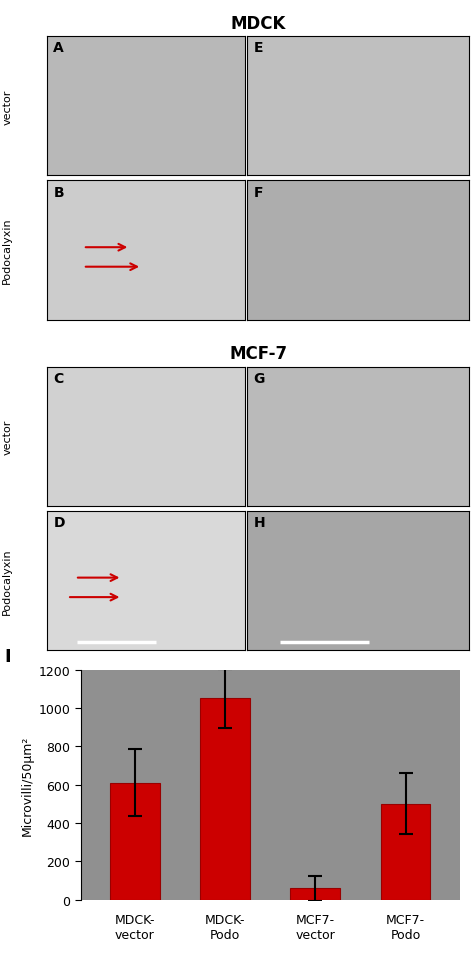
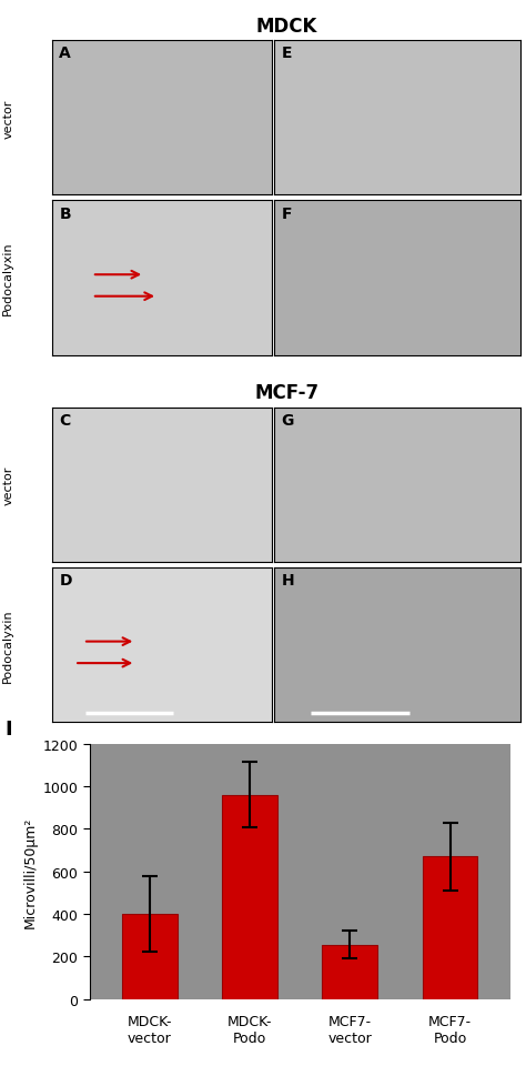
MDCK- vector: 610 -> 400
MDCK- Podo: 1050 -> 960
MCF7- vector: 60 -> 260
MCF7- Podo: 500 -> 670
